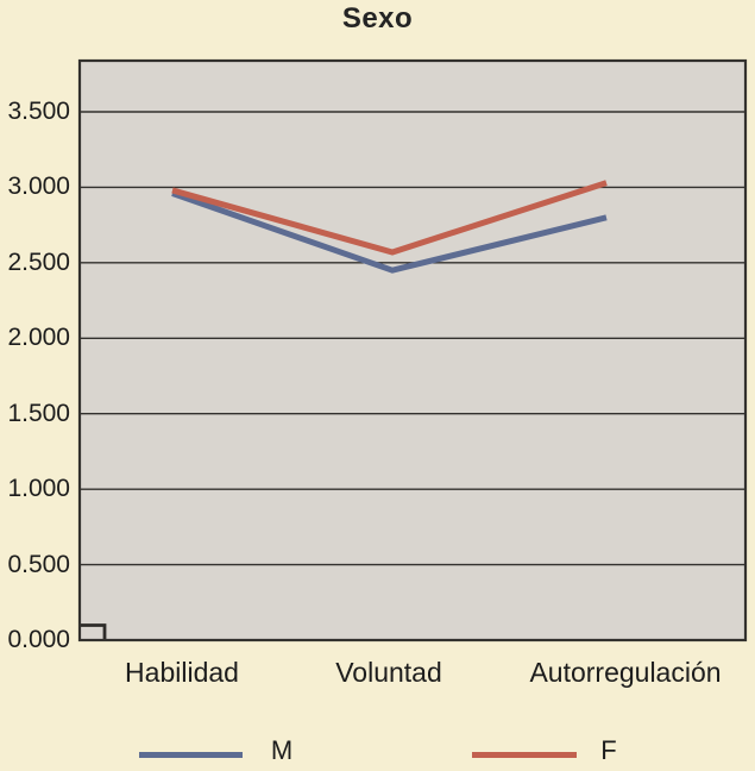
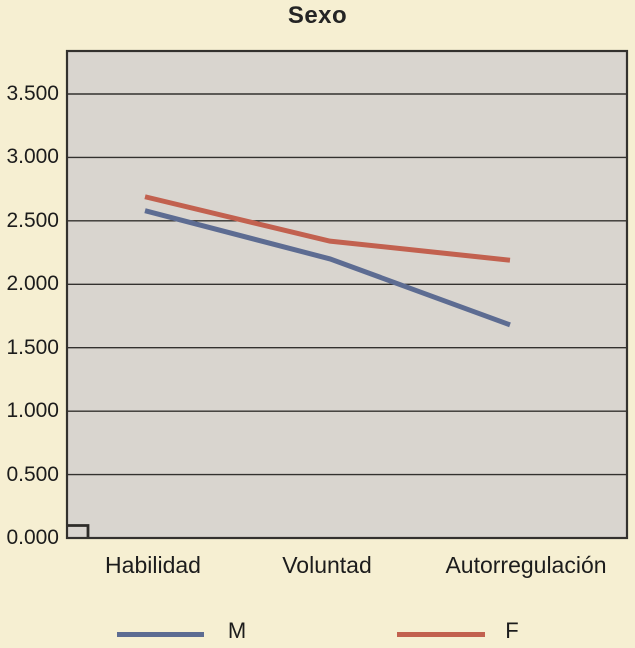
M/Habilidad: 2.96 -> 2.58
F/Habilidad: 2.98 -> 2.69
M/Voluntad: 2.45 -> 2.20
F/Voluntad: 2.57 -> 2.34
M/Autorregulación: 2.80 -> 1.68
F/Autorregulación: 3.03 -> 2.19
